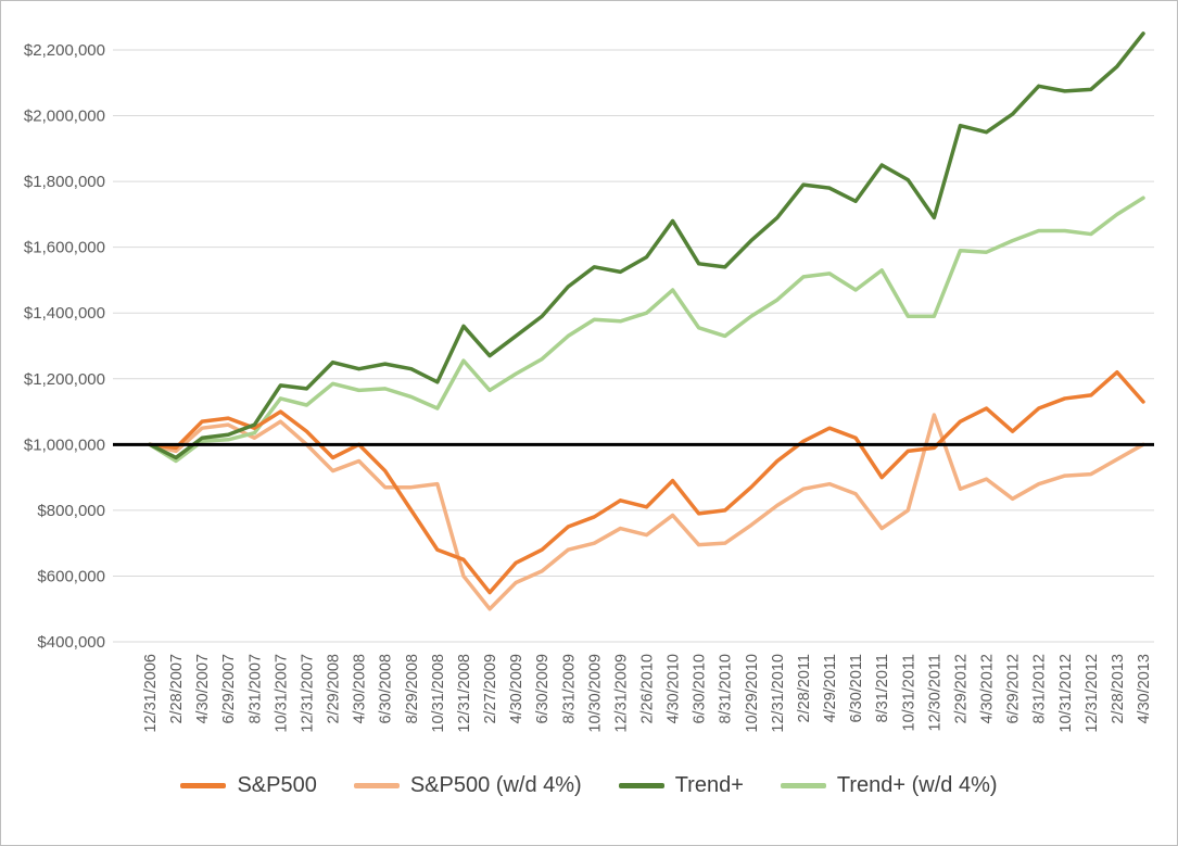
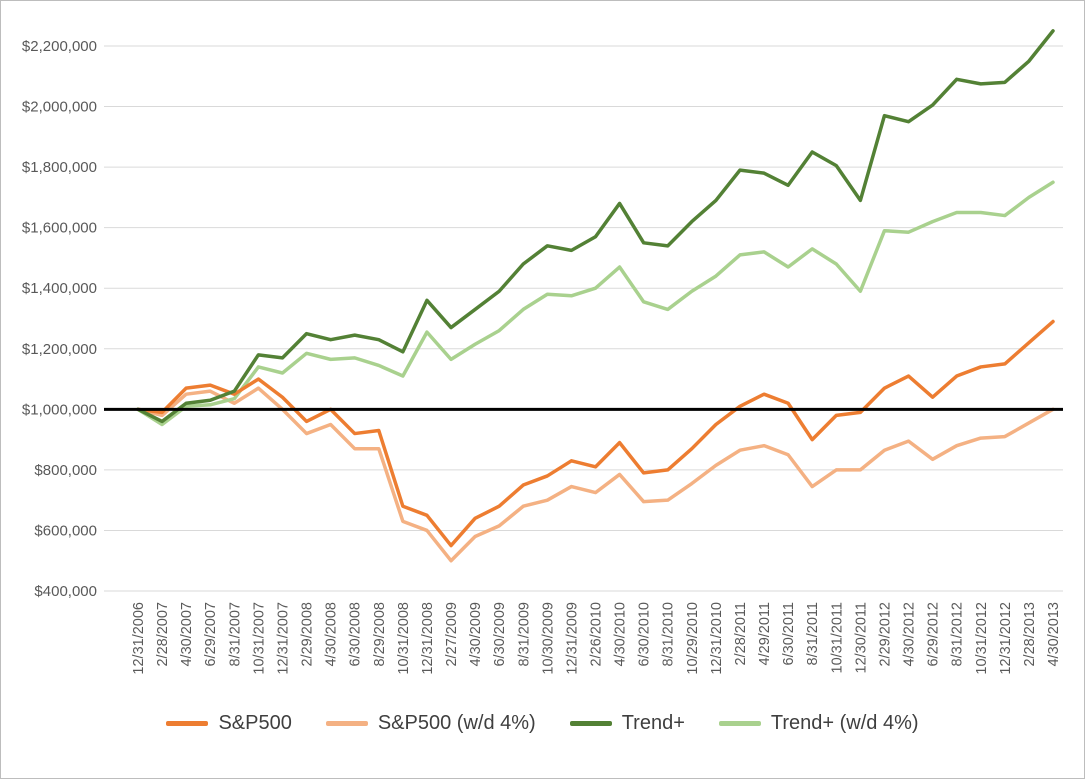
S&P500/8/29/2008: $800000 -> $930000
S&P500 (w/d 4%)/10/31/2008: $880000 -> $630000
Trend+ (w/d 4%)/10/31/2011: $1390000 -> $1480000
S&P500 (w/d 4%)/12/30/2011: $1090000 -> $800000
S&P500/4/30/2013: $1130000 -> $1290000
